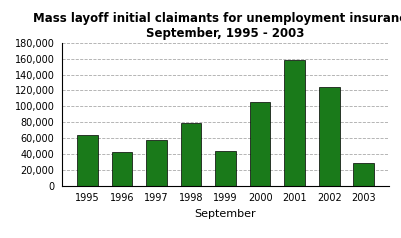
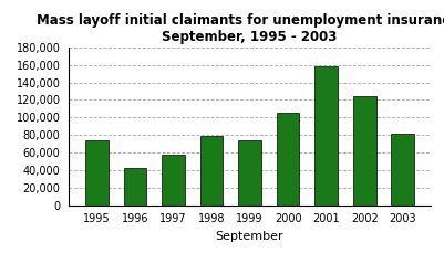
1995: 64,000 -> 74,000
1999: 44,000 -> 74,000
2003: 28,000 -> 82,000
